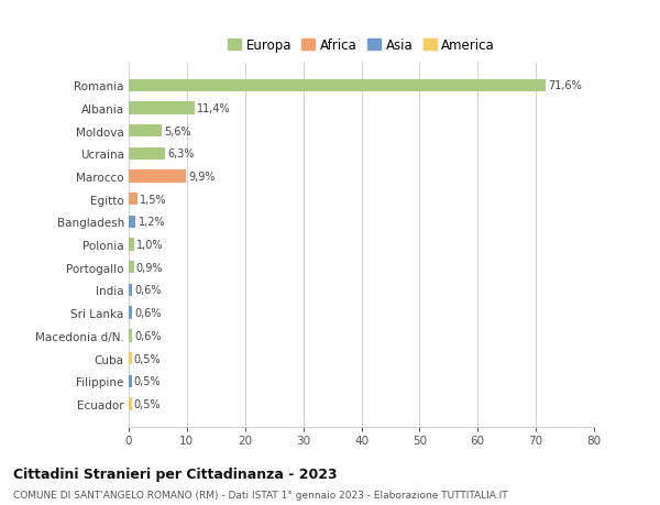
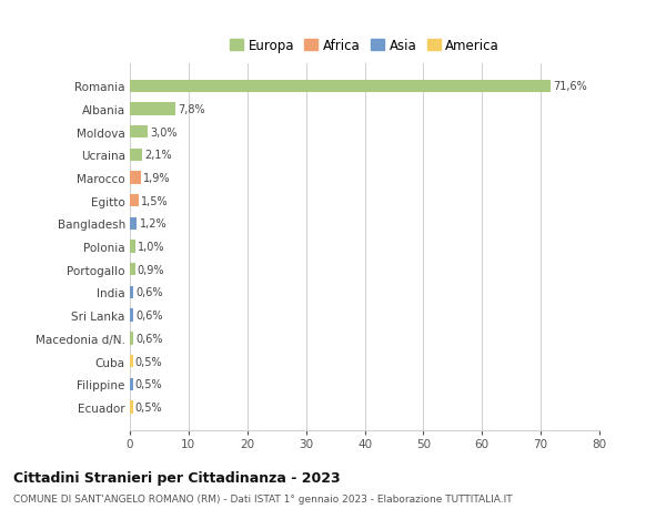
Albania: 11,4% -> 7,8%
Moldova: 5,6% -> 3,0%
Ucraina: 6,3% -> 2,1%
Marocco: 9,9% -> 1,9%
